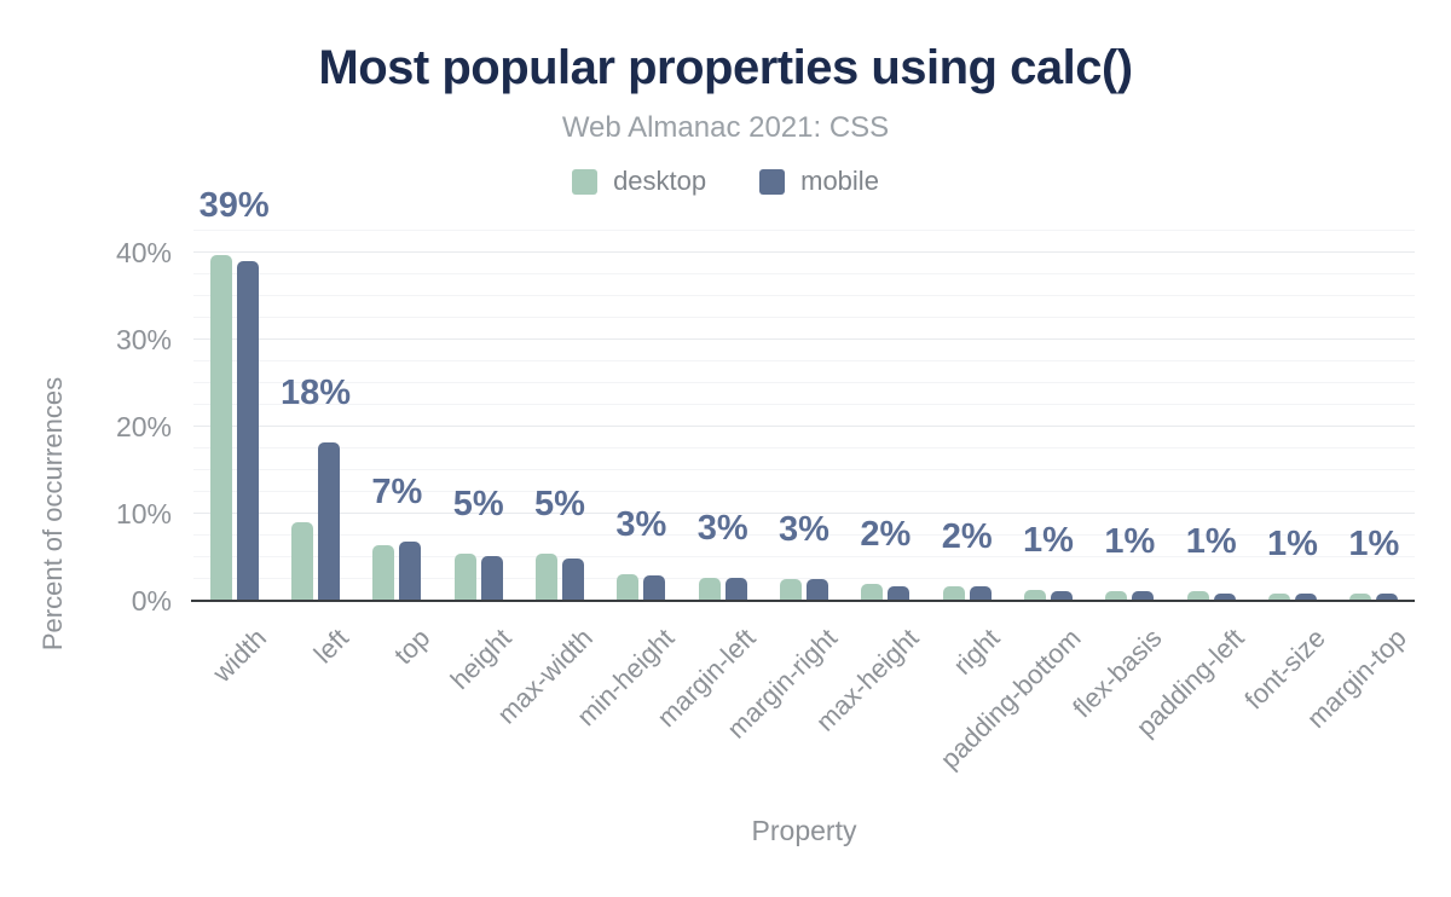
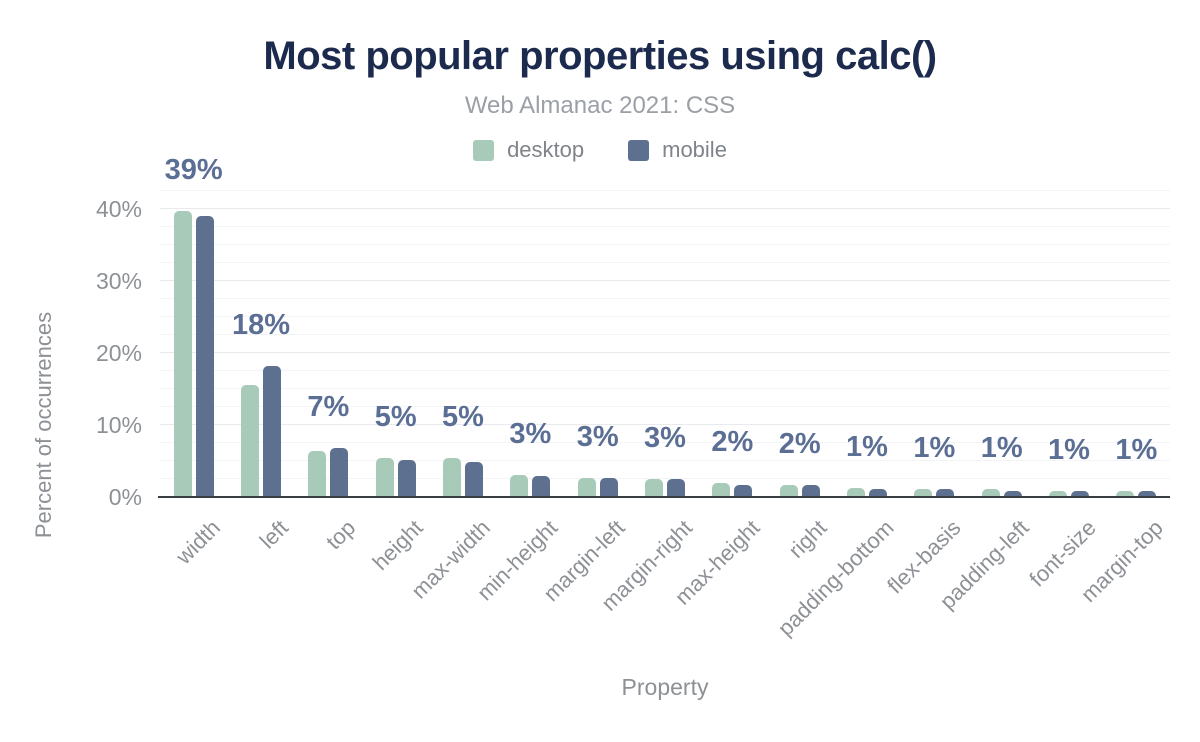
desktop/left: 9% -> 16%
